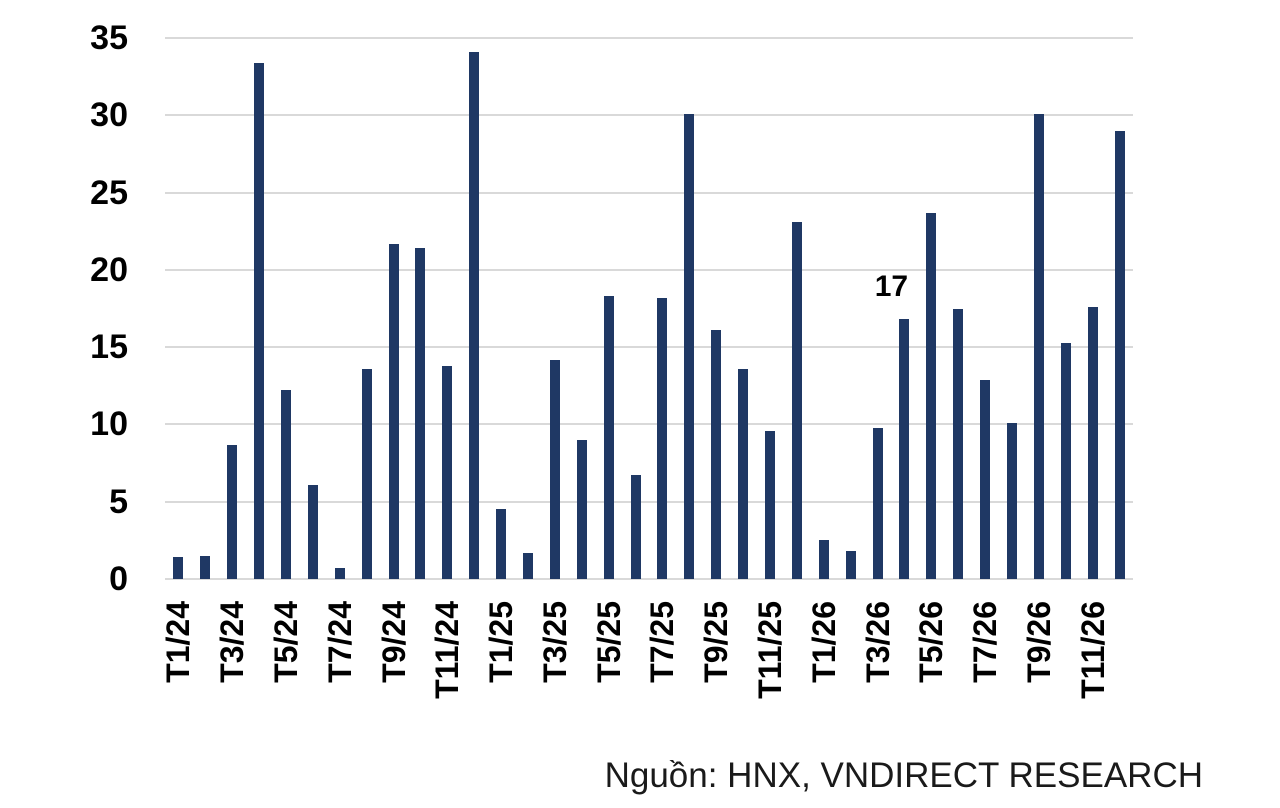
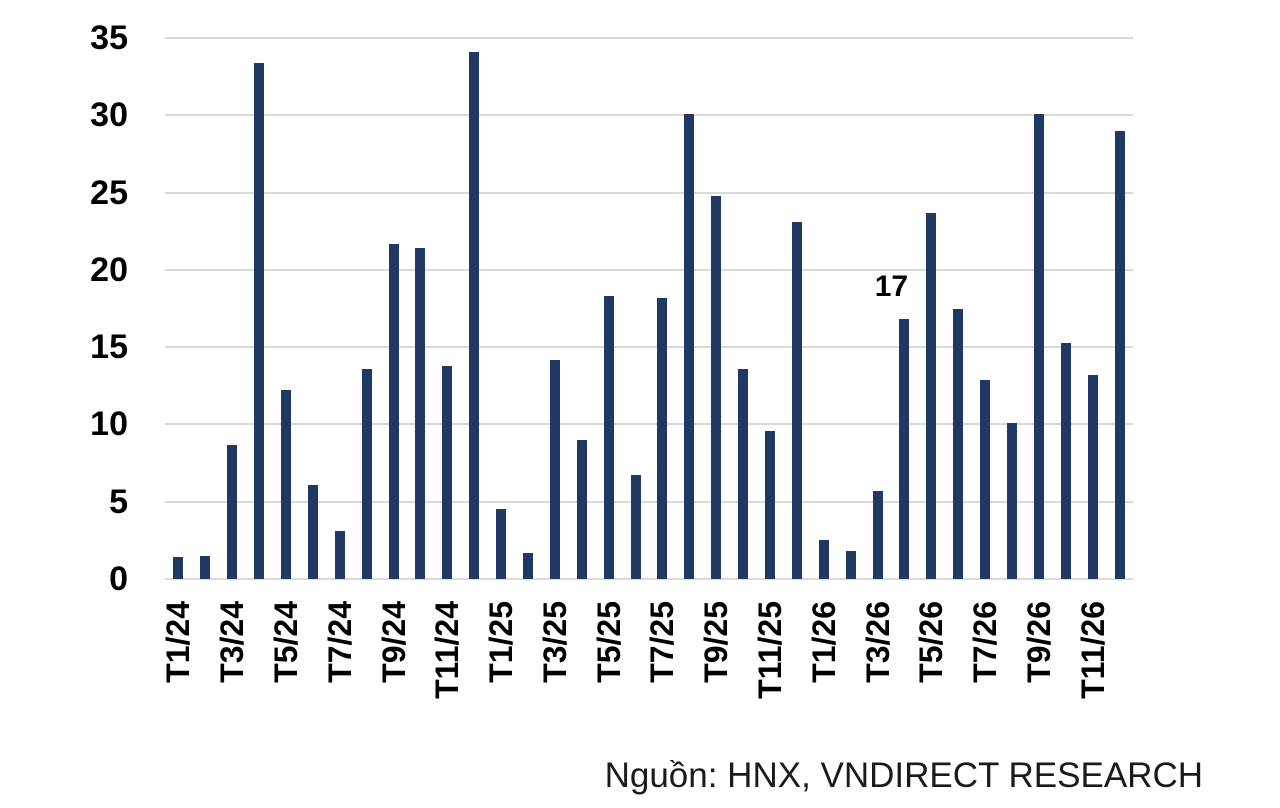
T7/24: 0.7 -> 3.1
T9/25: 16.1 -> 24.8
T3/26: 9.8 -> 5.7
T11/26: 17.6 -> 13.2
